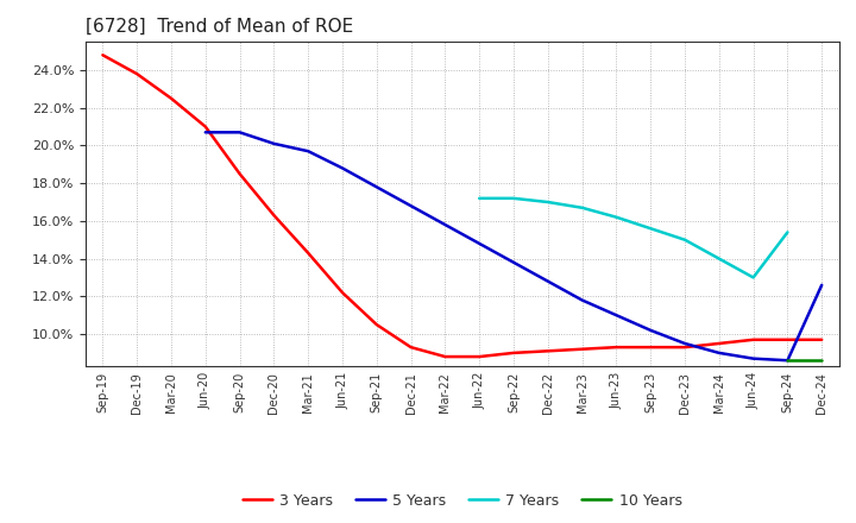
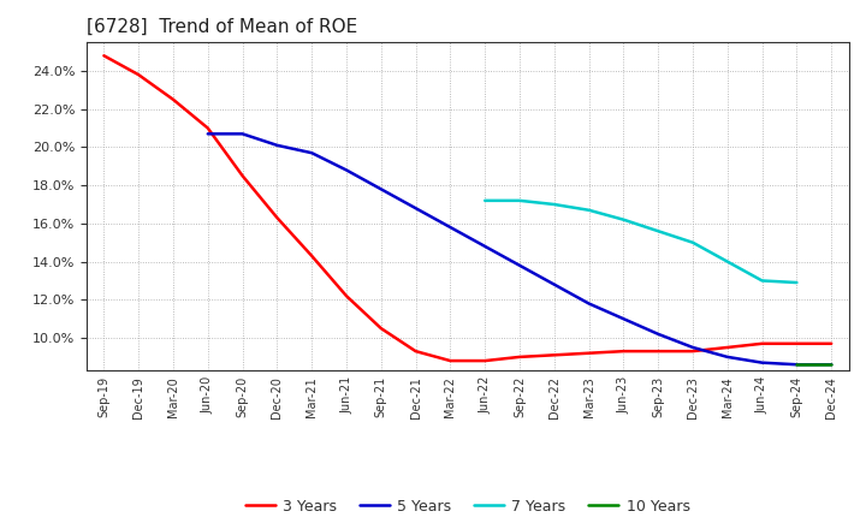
7 Years/Sep-24: 15.4% -> 12.9%
5 Years/Dec-24: 12.6% -> 8.6%
